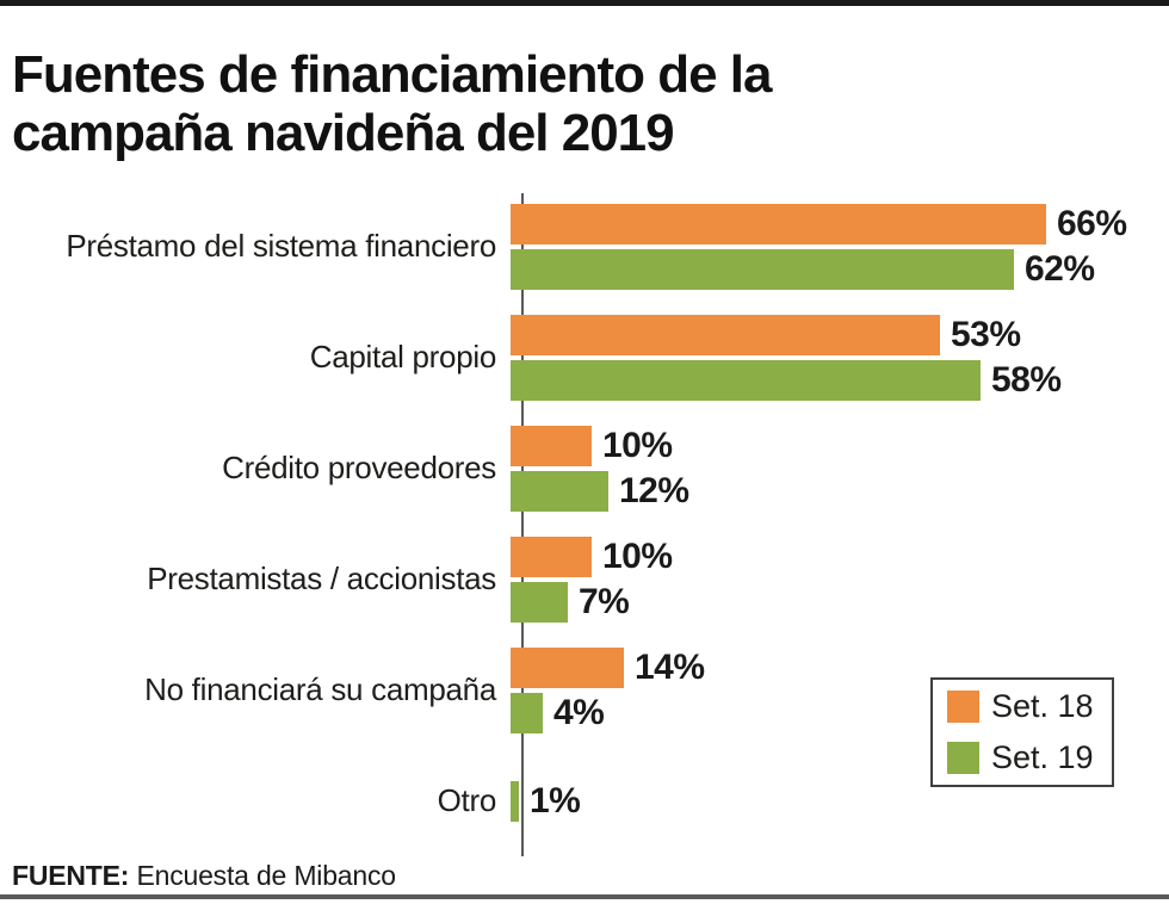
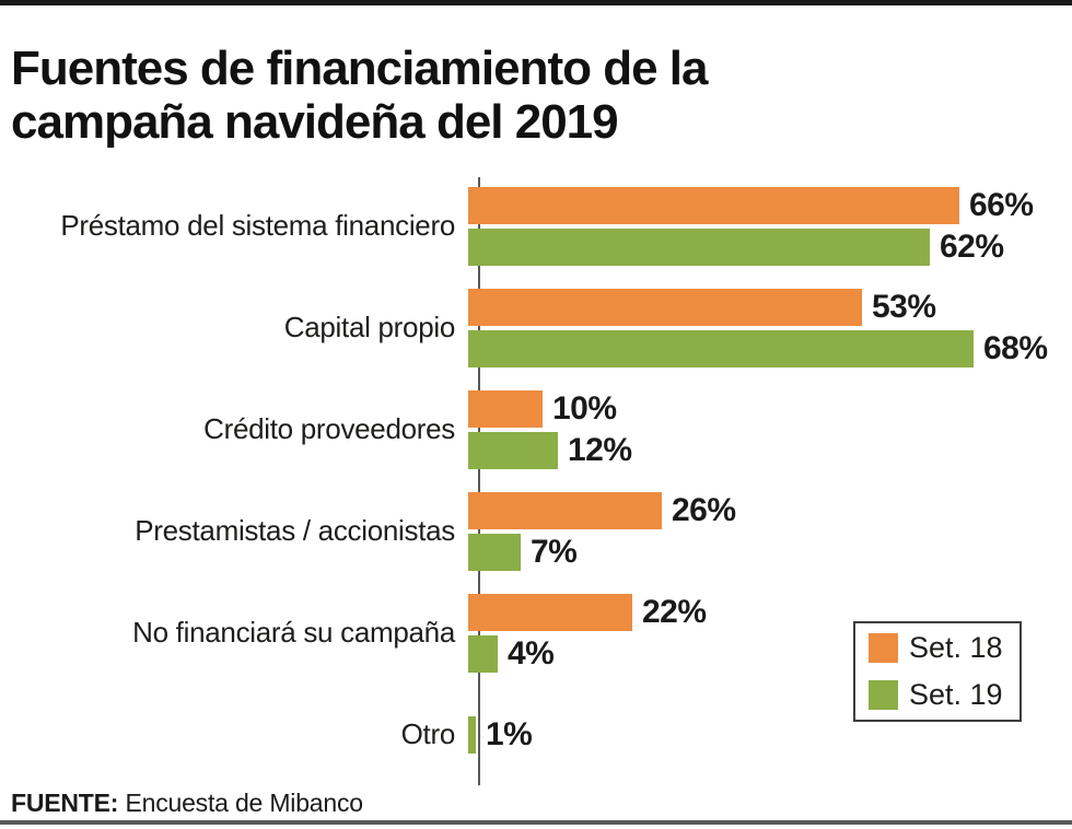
Set. 19/Capital propio: 58% -> 68%
Set. 18/Prestamistas / accionistas: 10% -> 26%
Set. 18/No financiará su campaña: 14% -> 22%
